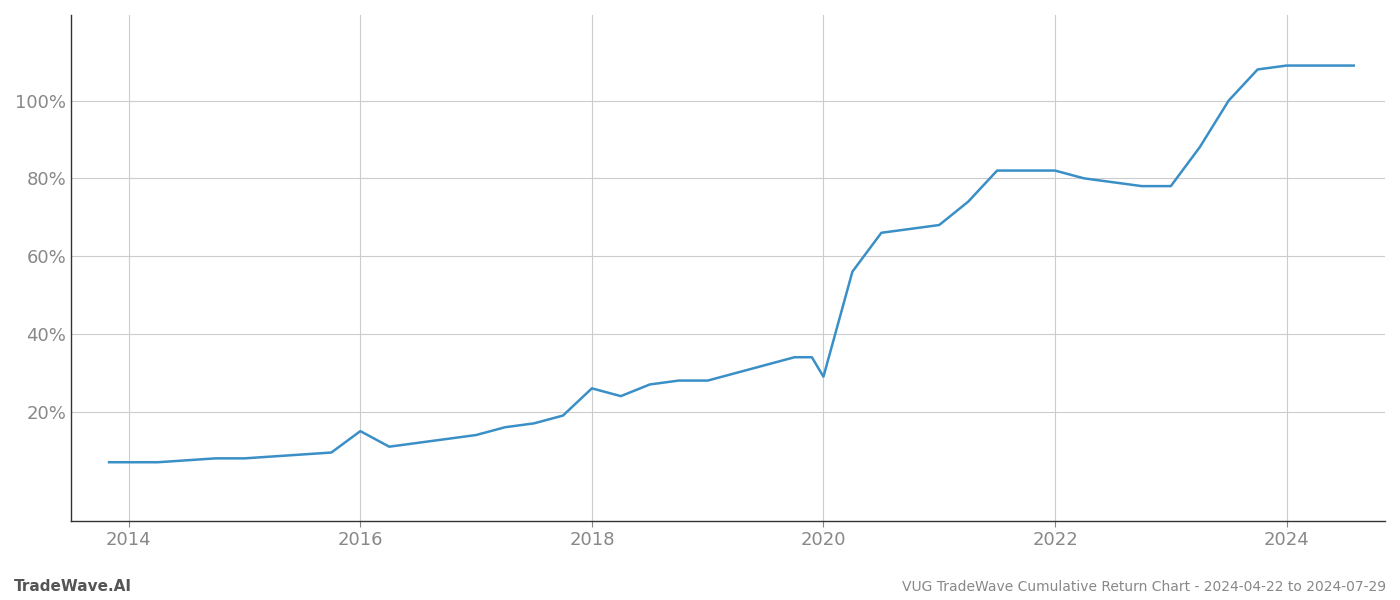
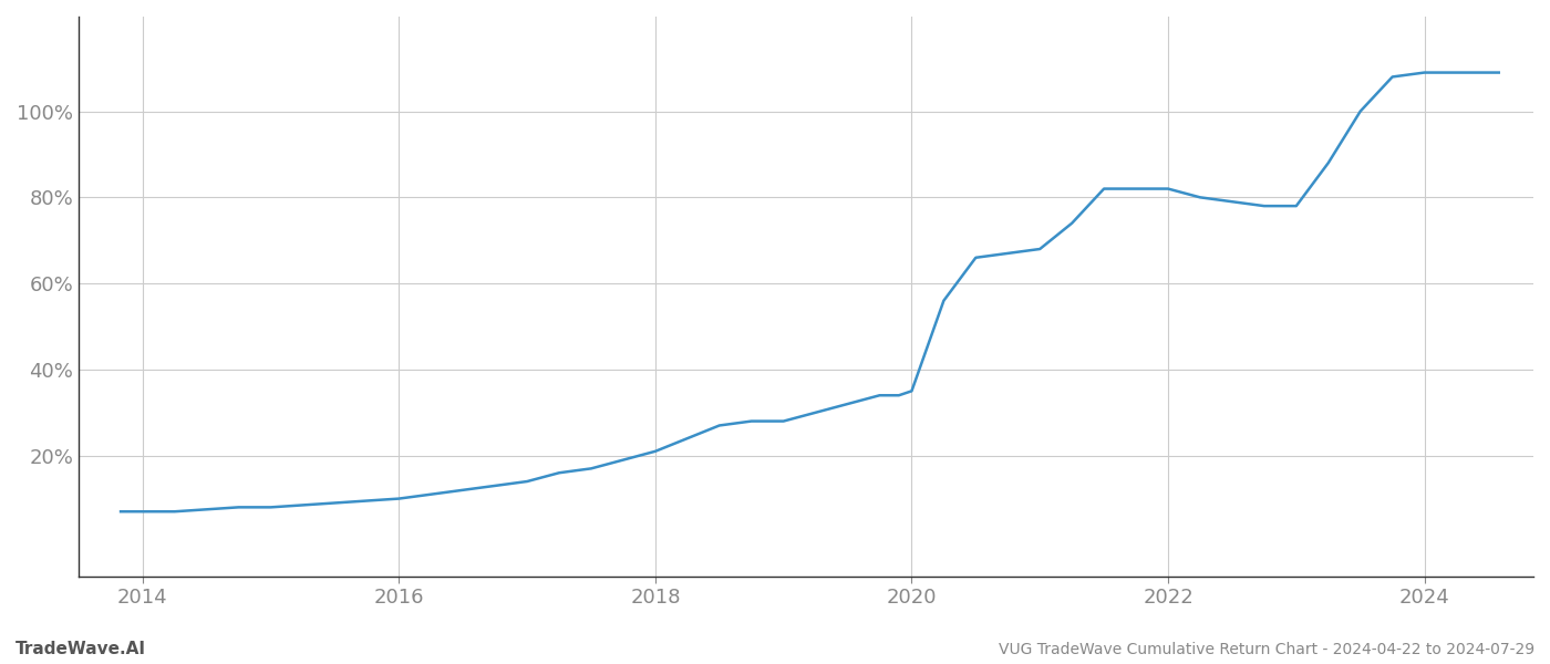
2016: 15.0% -> 10.0%
2018: 26.0% -> 21.0%
2020: 29.0% -> 35.0%
